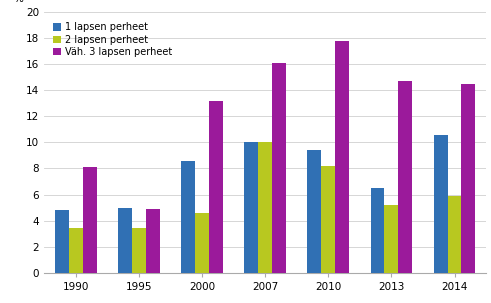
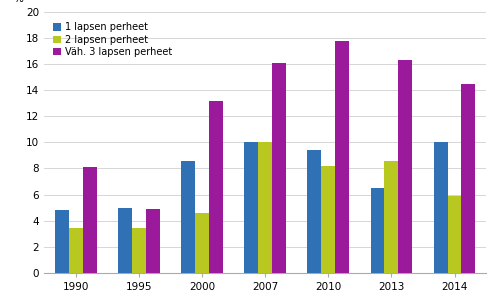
2 lapsen perheet/2013: 5.2 -> 8.6
Väh. 3 lapsen perheet/2013: 14.7 -> 16.3
1 lapsen perheet/2014: 10.6 -> 10.0
